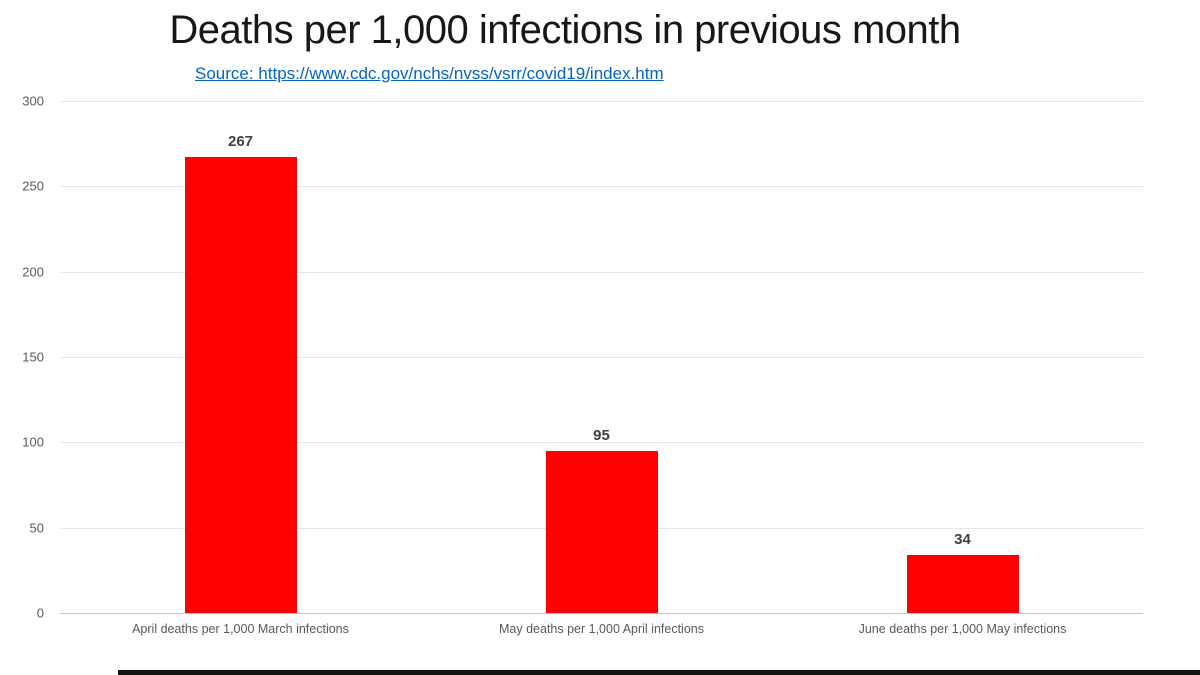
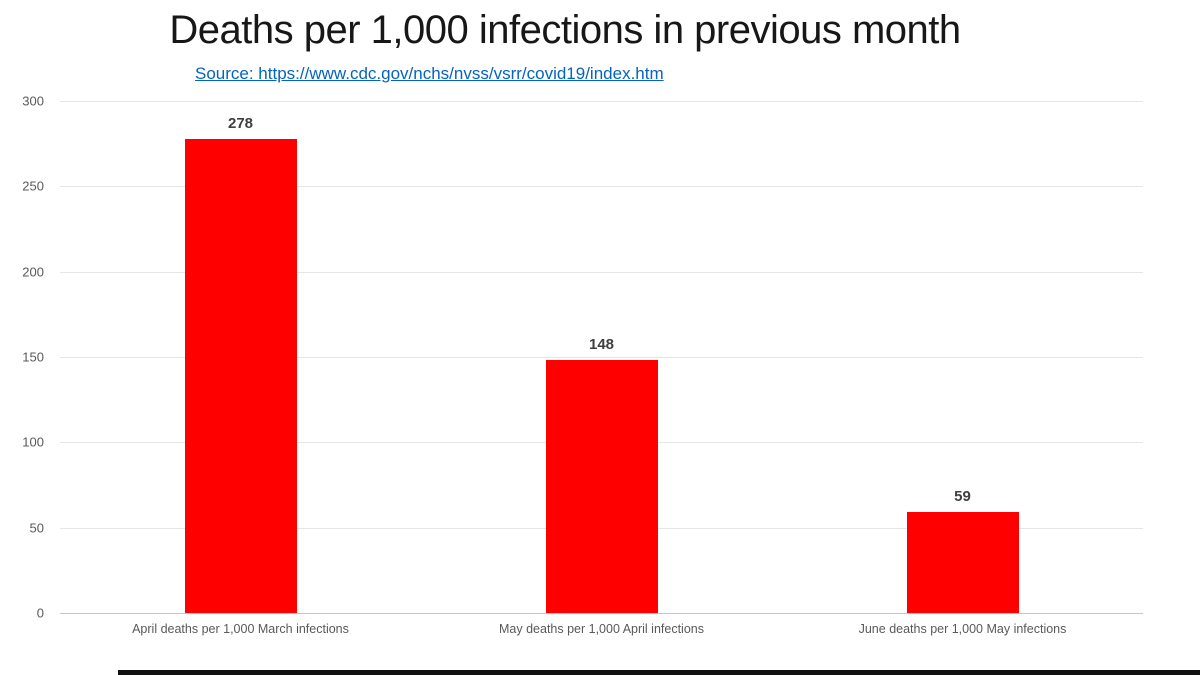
April deaths per 1,000 March infections: 267 -> 278
May deaths per 1,000 April infections: 95 -> 148
June deaths per 1,000 May infections: 34 -> 59
